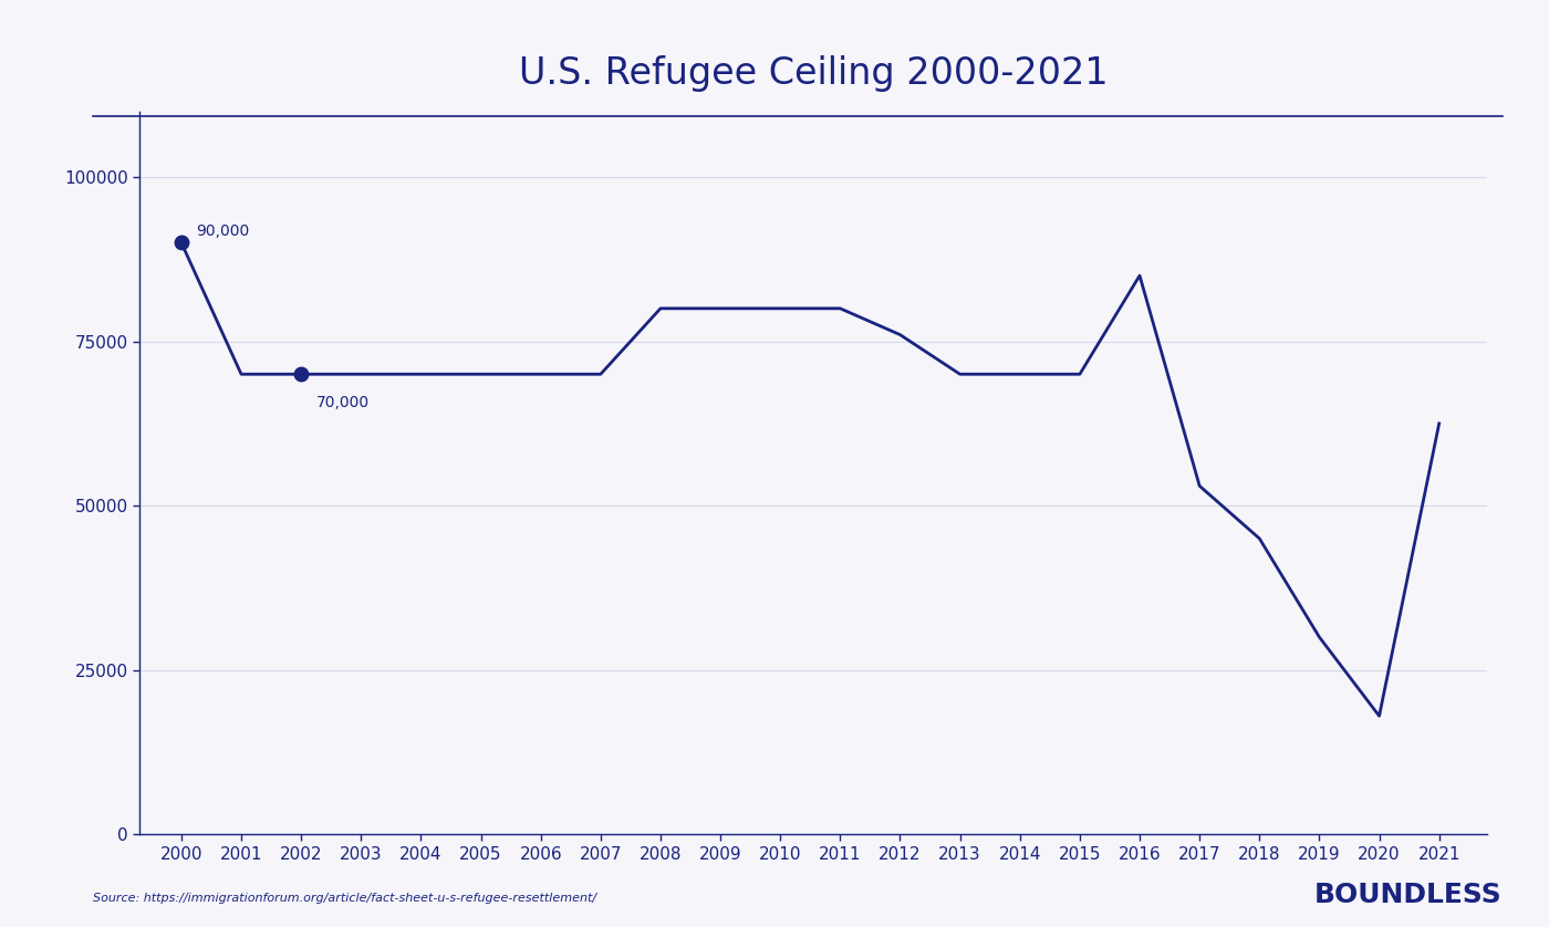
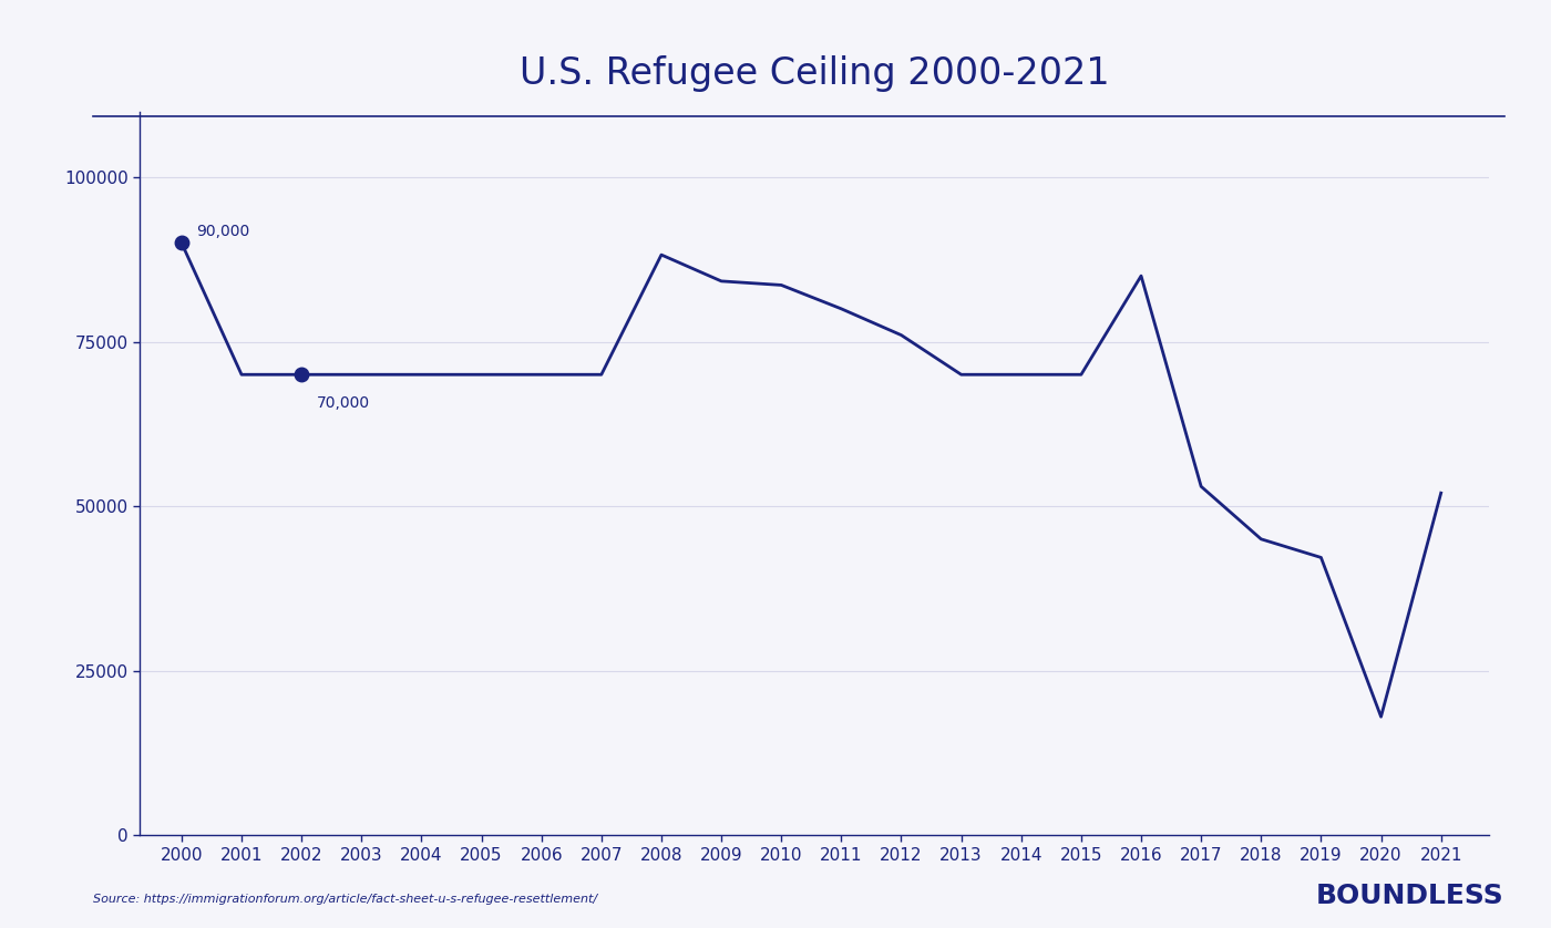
2008: 80000 -> 88200
2009: 80000 -> 84200
2010: 80000 -> 83600
2019: 30000 -> 42200
2021: 62500 -> 52000
